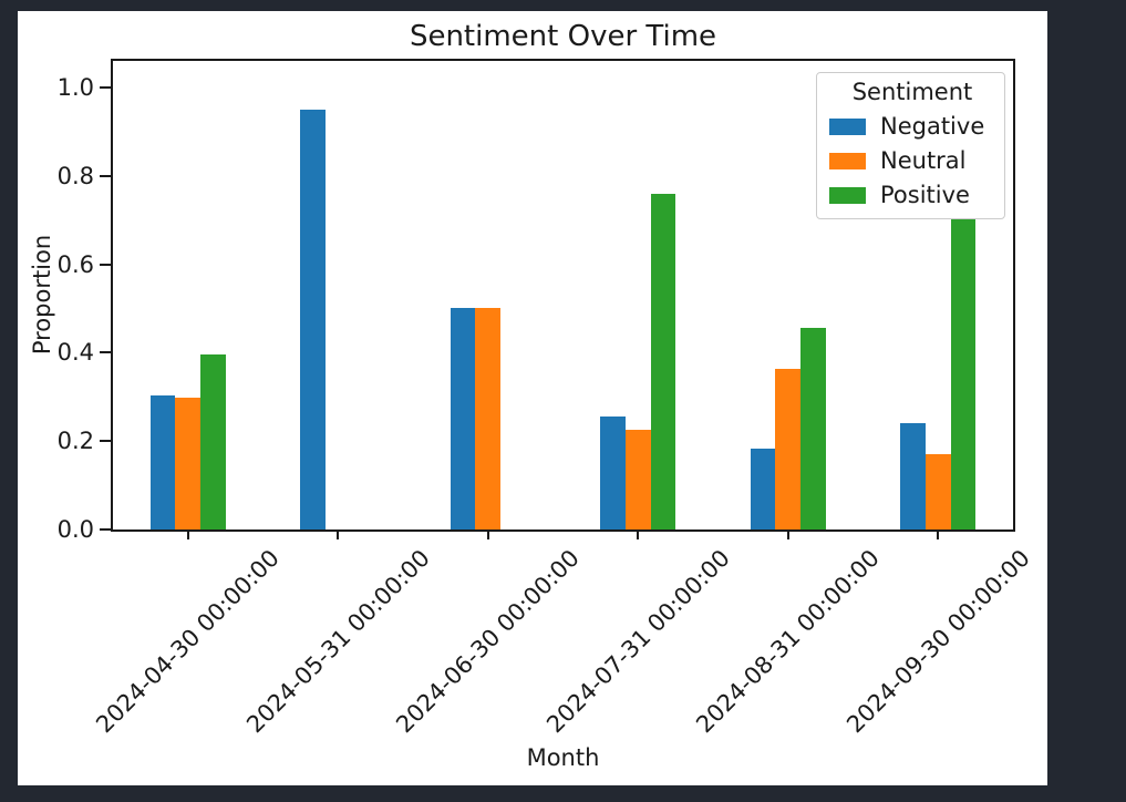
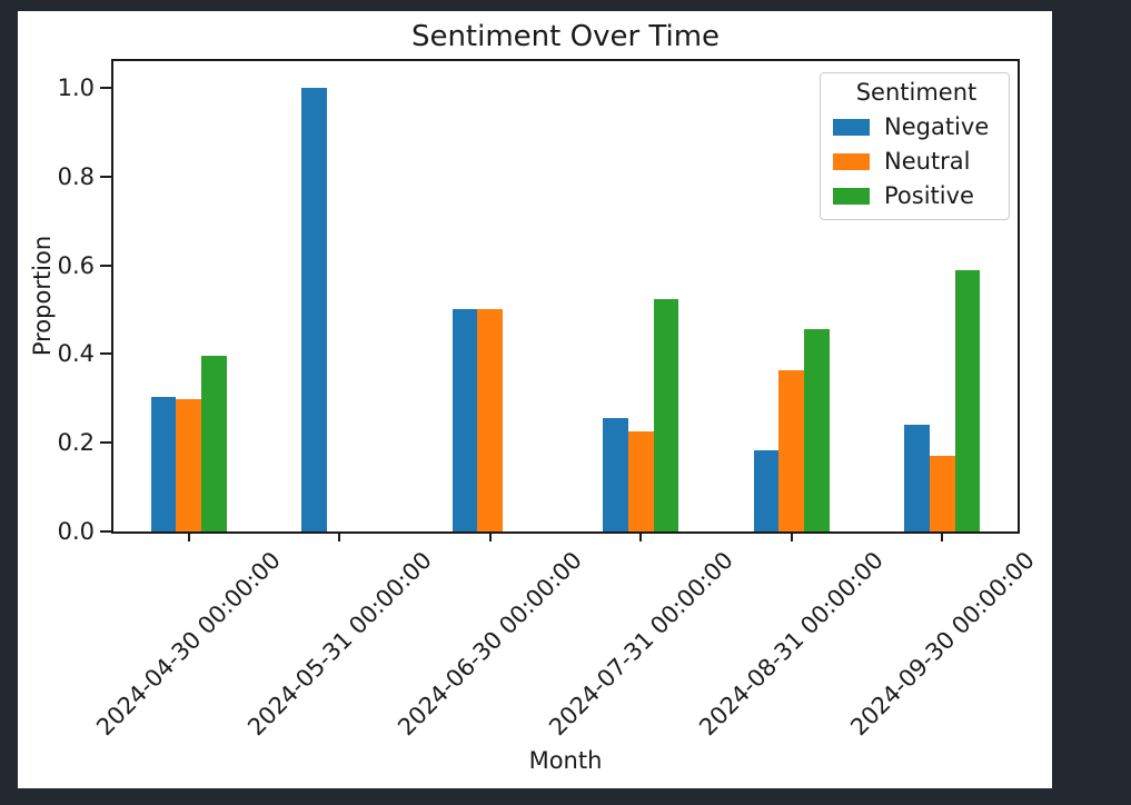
Negative/2024-05-31 00:00:00: 0.95 -> 1.00
Positive/2024-07-31 00:00:00: 0.76 -> 0.52
Positive/2024-09-30 00:00:00: 0.95 -> 0.59
